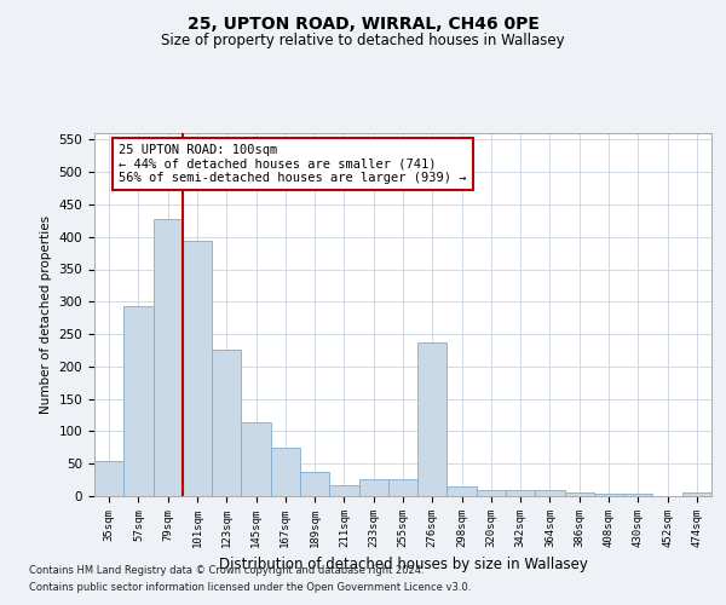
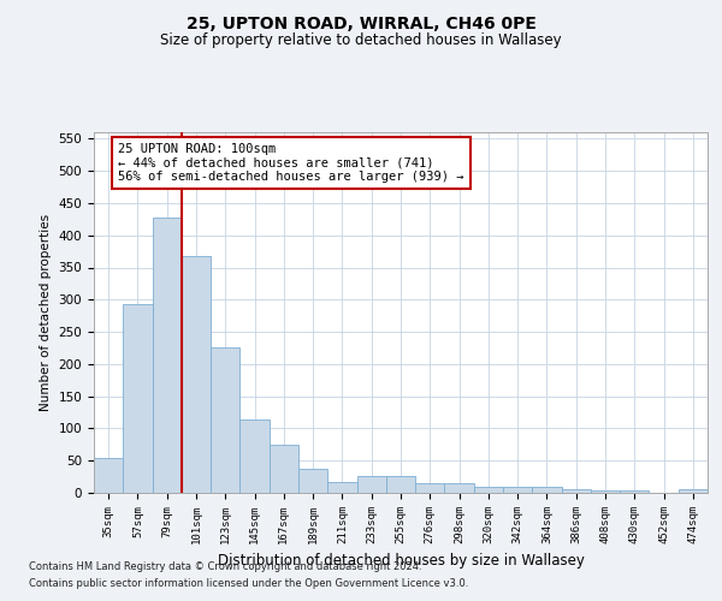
101sqm: 394 -> 368
276sqm: 238 -> 15
